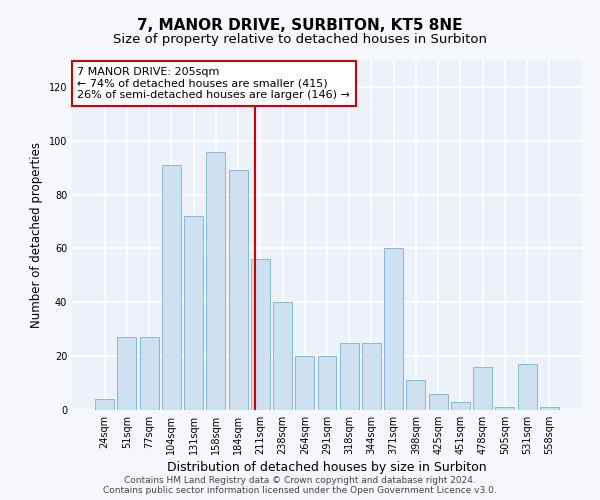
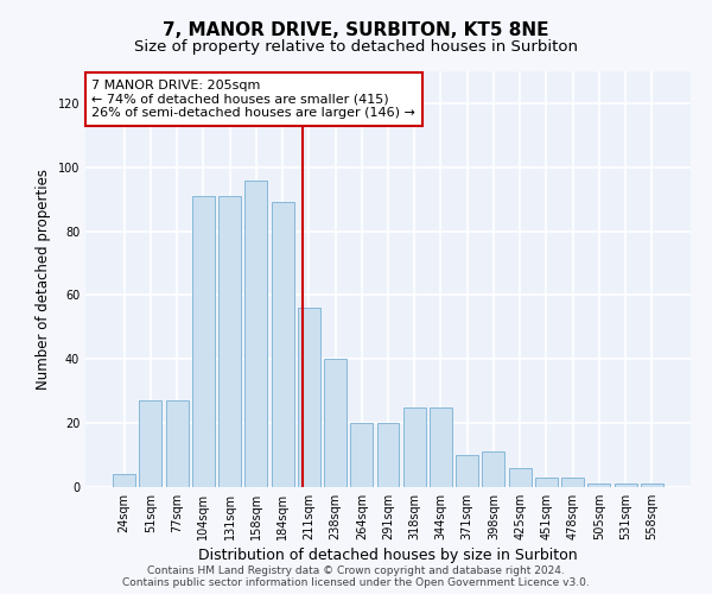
131sqm: 72 -> 91
371sqm: 60 -> 10
478sqm: 16 -> 3
531sqm: 17 -> 1
